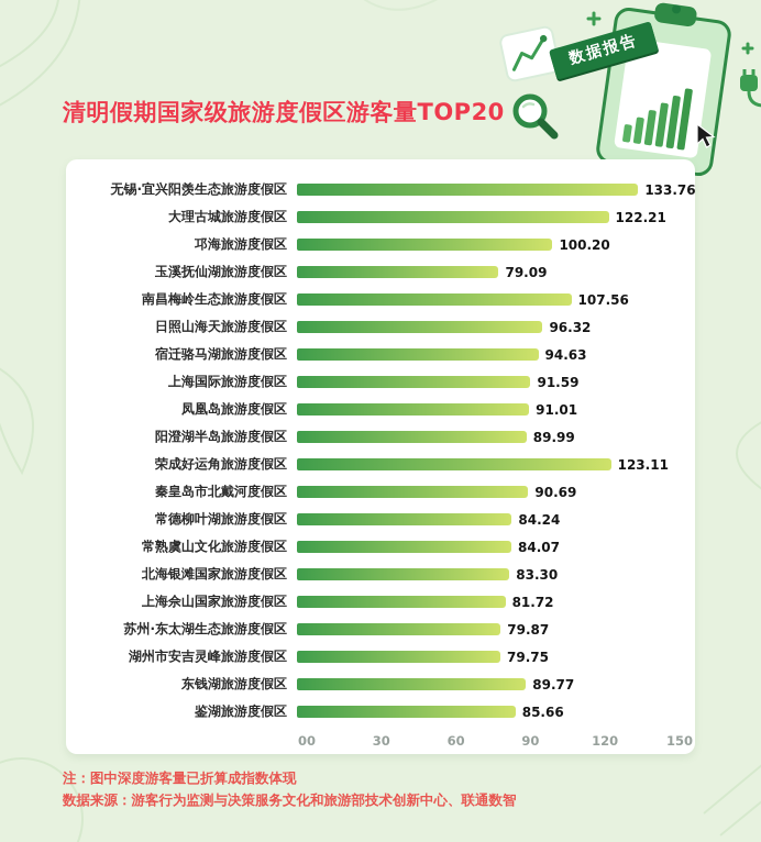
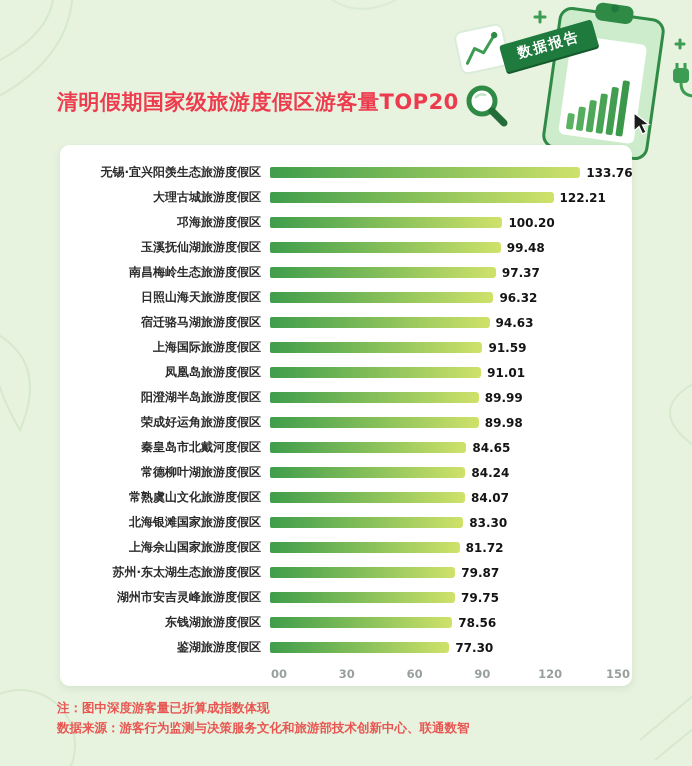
玉溪抚仙湖旅游度假区: 79.09 -> 99.48
南昌梅岭生态旅游度假区: 107.56 -> 97.37
荣成好运角旅游度假区: 123.11 -> 89.98
秦皇岛市北戴河度假区: 90.69 -> 84.65
东钱湖旅游度假区: 89.77 -> 78.56
鉴湖旅游度假区: 85.66 -> 77.30
